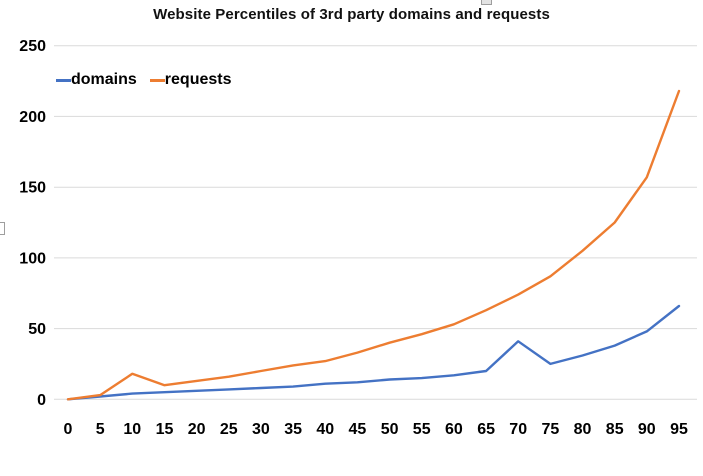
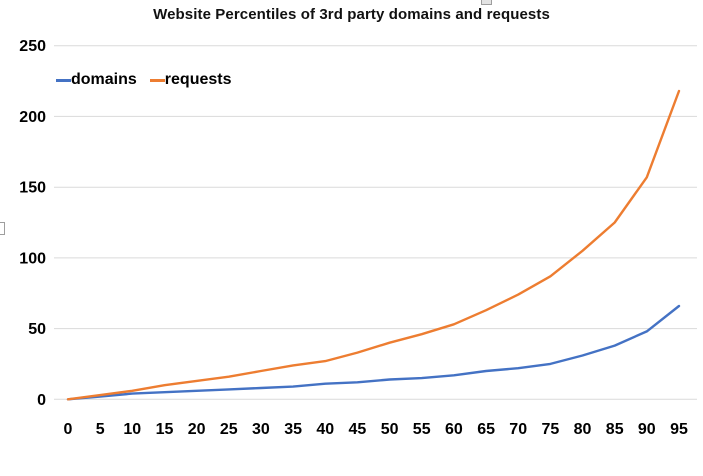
requests/10: 18 -> 6
domains/70: 41 -> 22
